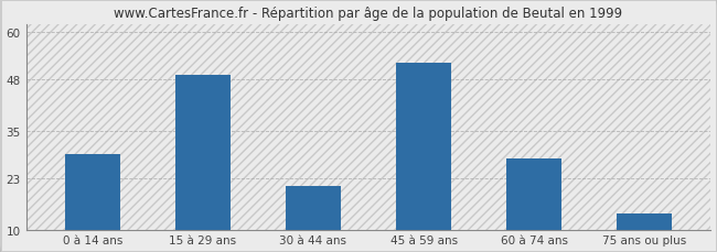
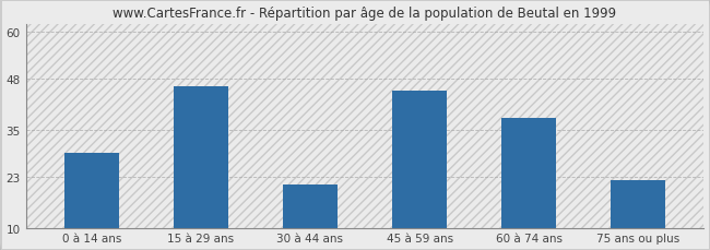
15 à 29 ans: 49 -> 46
45 à 59 ans: 52 -> 45
60 à 74 ans: 28 -> 38
75 ans ou plus: 14 -> 22
